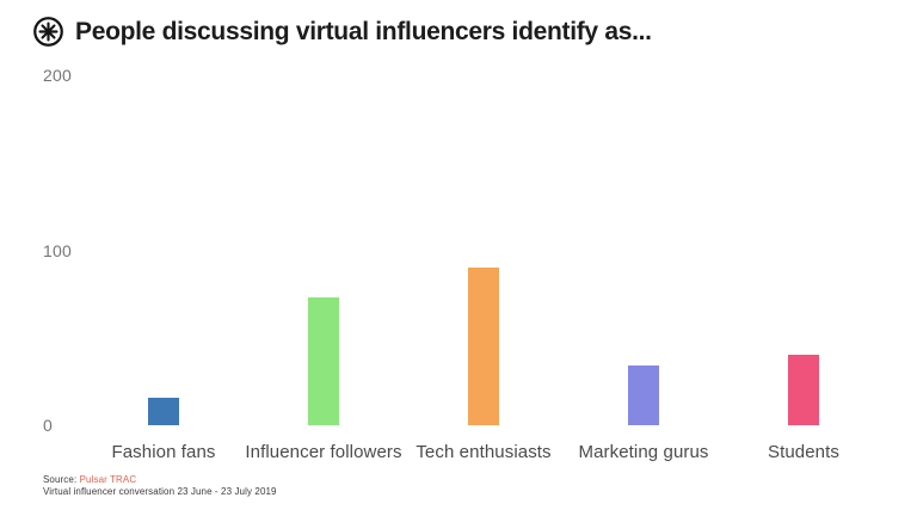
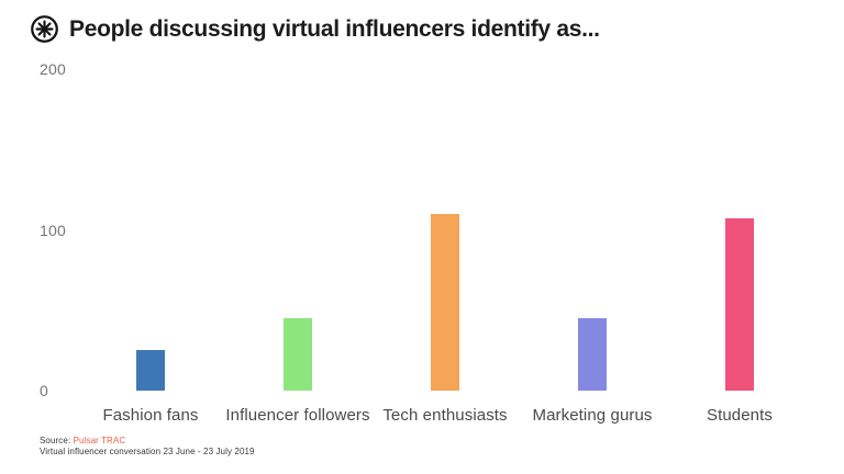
Fashion fans: 16 -> 25
Influencer followers: 73 -> 45
Tech enthusiasts: 90 -> 110
Marketing gurus: 34 -> 45
Students: 40 -> 107
